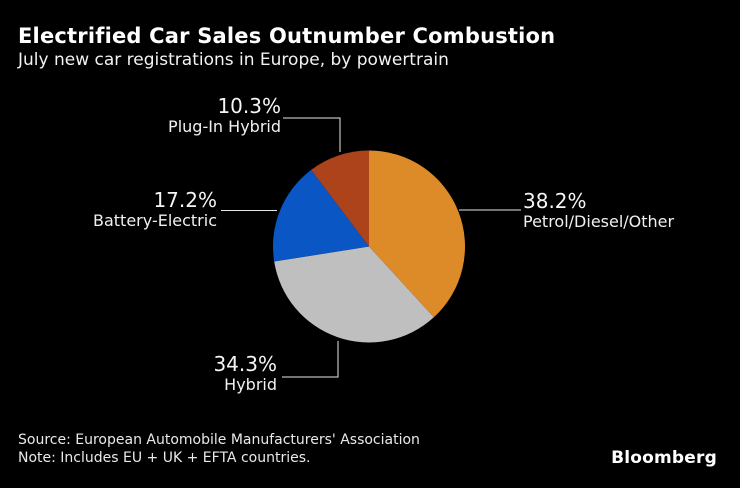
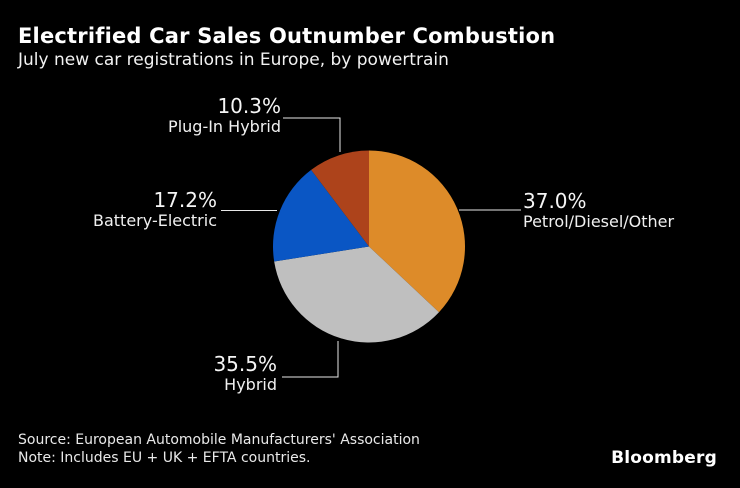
Petrol/Diesel/Other: 38.2% -> 37.0%
Hybrid: 34.3% -> 35.5%
